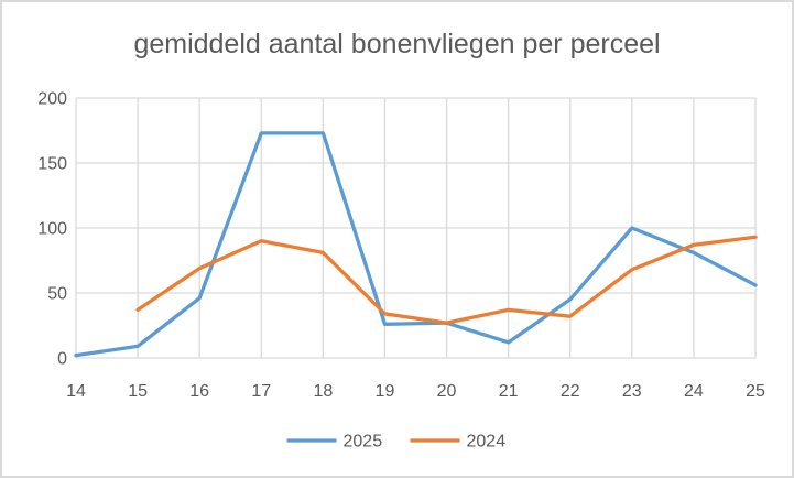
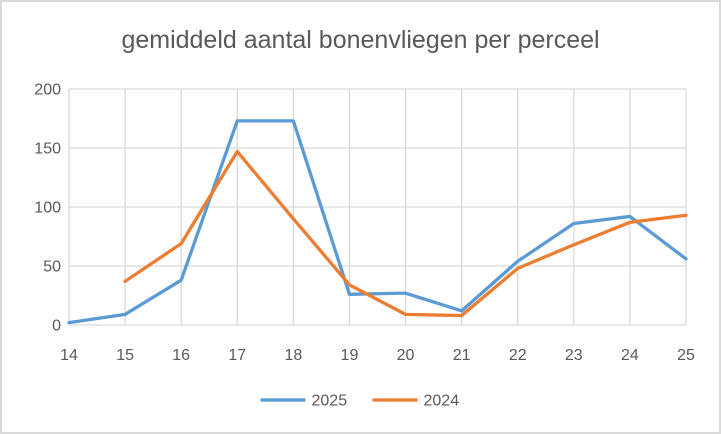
2025/16: 46 -> 38
2024/17: 90 -> 147
2024/18: 81 -> 90
2024/20: 27 -> 9
2024/21: 37 -> 8
2025/22: 45 -> 54
2024/22: 32 -> 48
2025/23: 100 -> 86
2025/24: 81 -> 92
